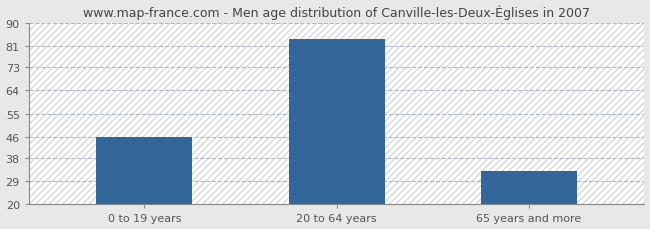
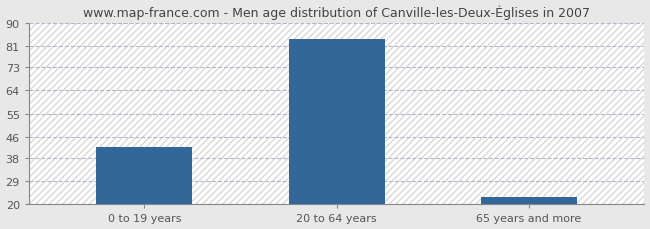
0 to 19 years: 46 -> 42
65 years and more: 33 -> 23
